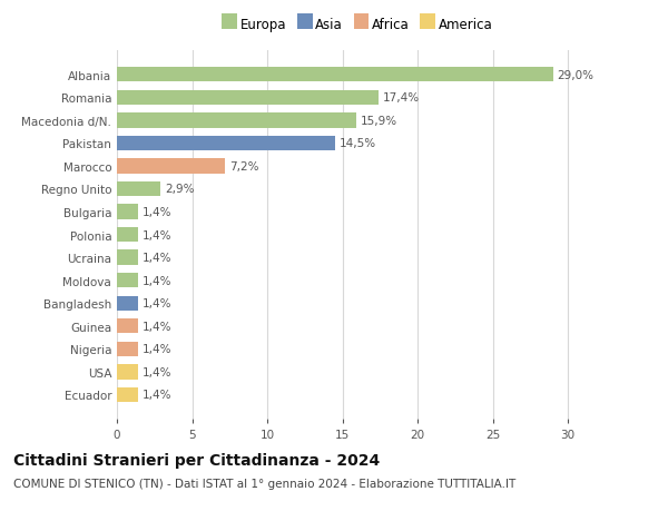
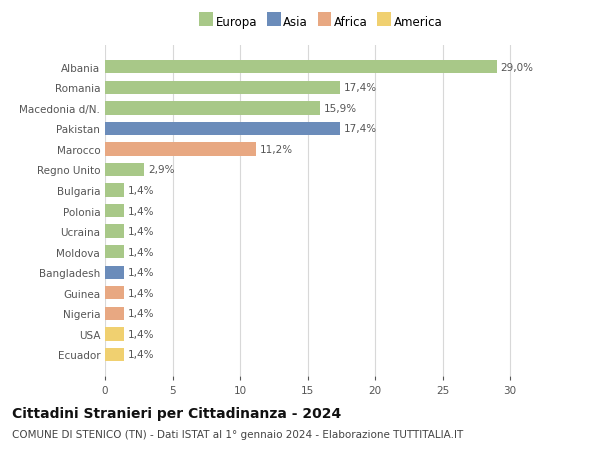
Pakistan: 14,5% -> 17,4%
Marocco: 7,2% -> 11,2%
